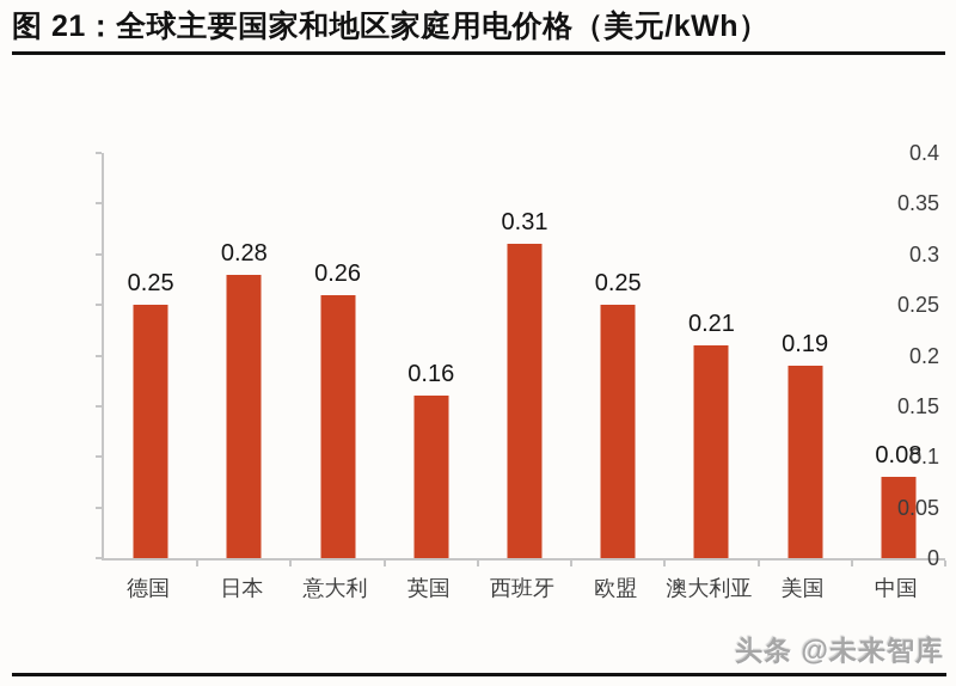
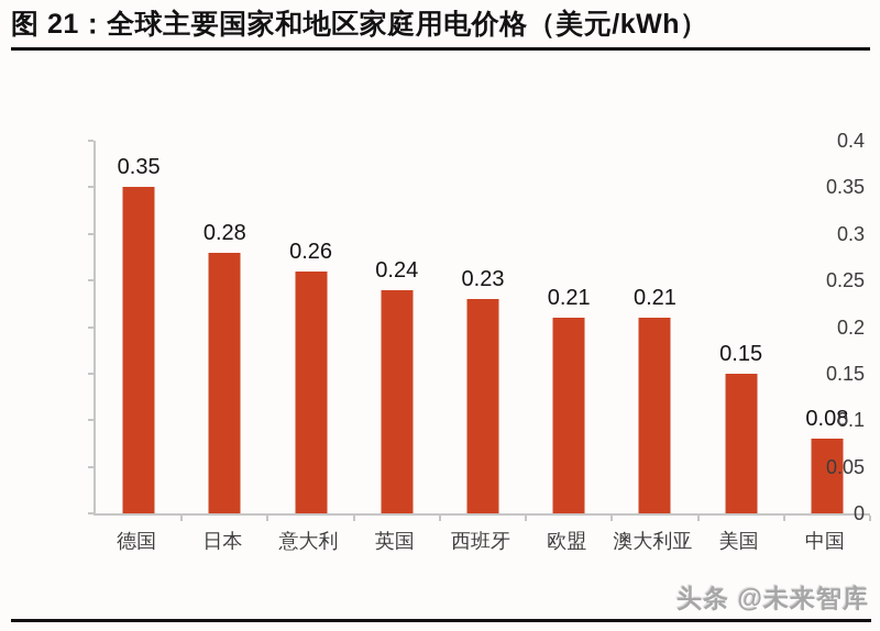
德国: 0.25 -> 0.35
英国: 0.16 -> 0.24
西班牙: 0.31 -> 0.23
欧盟: 0.25 -> 0.21
美国: 0.19 -> 0.15
